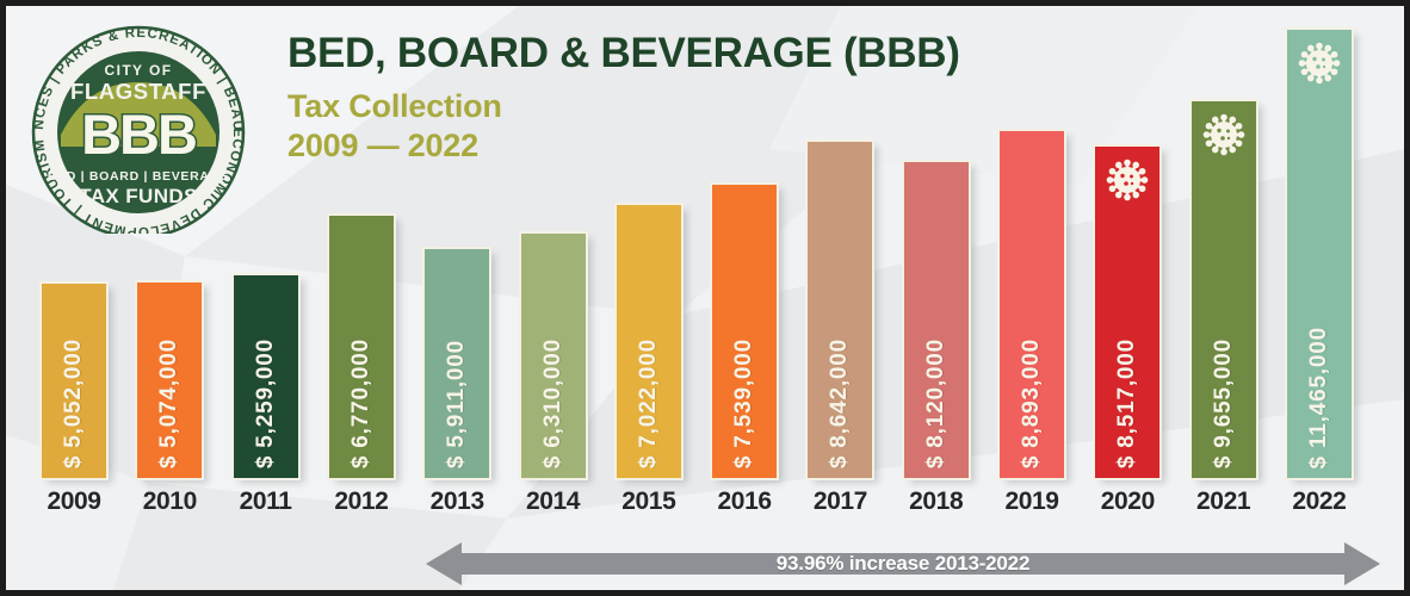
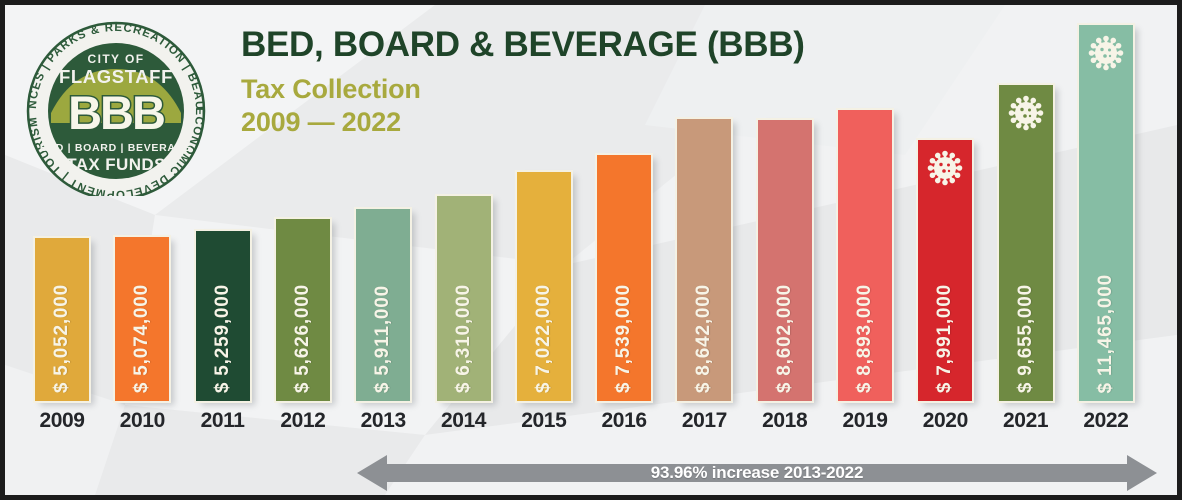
2012: 6,770,000 -> 5,626,000
2018: 8,120,000 -> 8,602,000
2020: 8,517,000 -> 7,991,000
